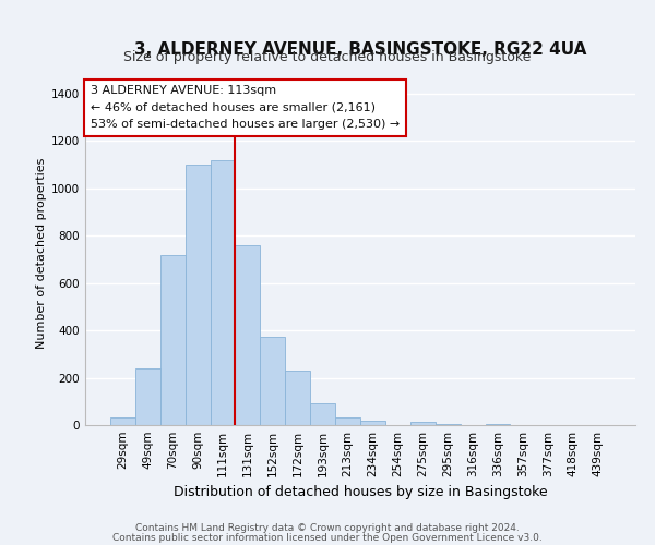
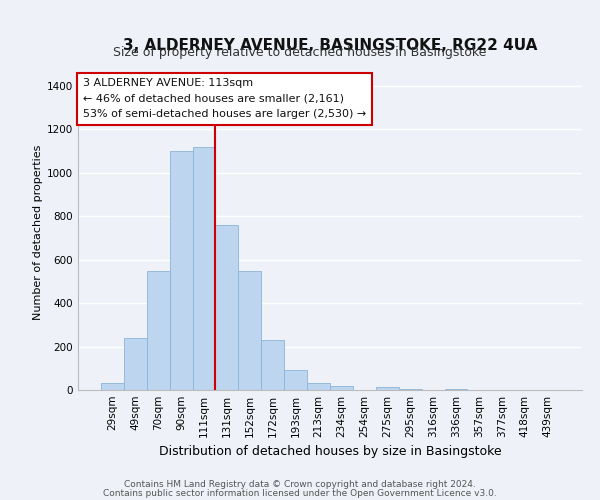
70sqm: 720 -> 550
152sqm: 375 -> 550
